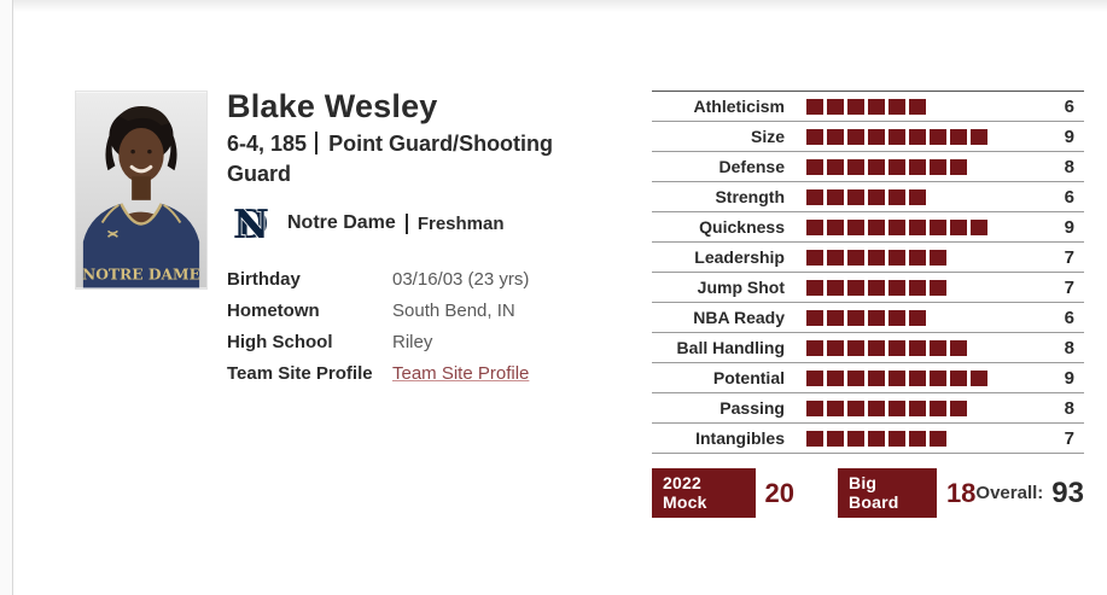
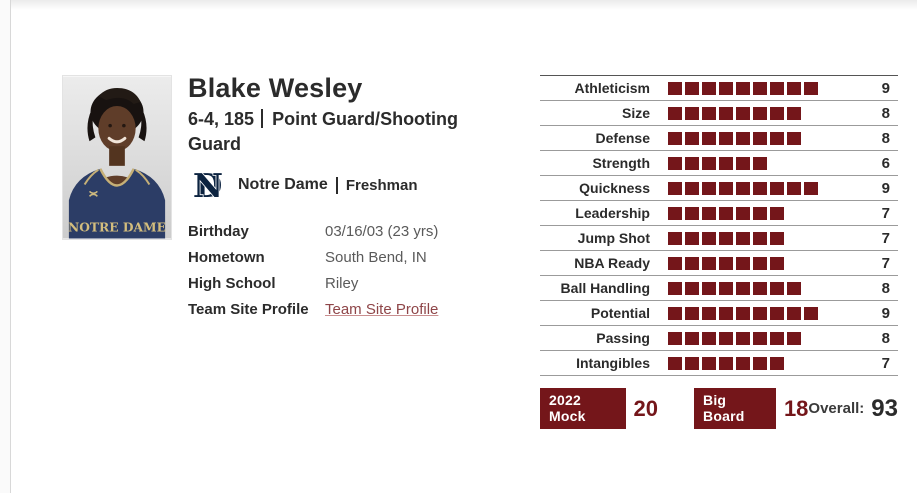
Athleticism: 6 -> 9
Size: 9 -> 8
NBA Ready: 6 -> 7
